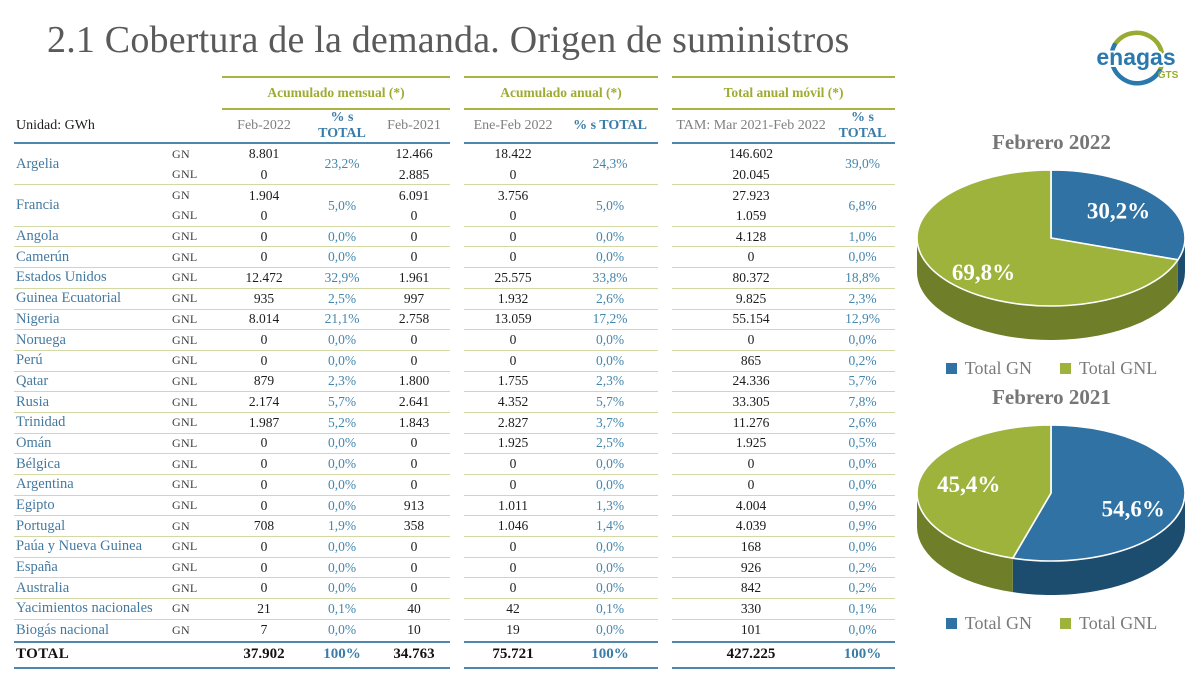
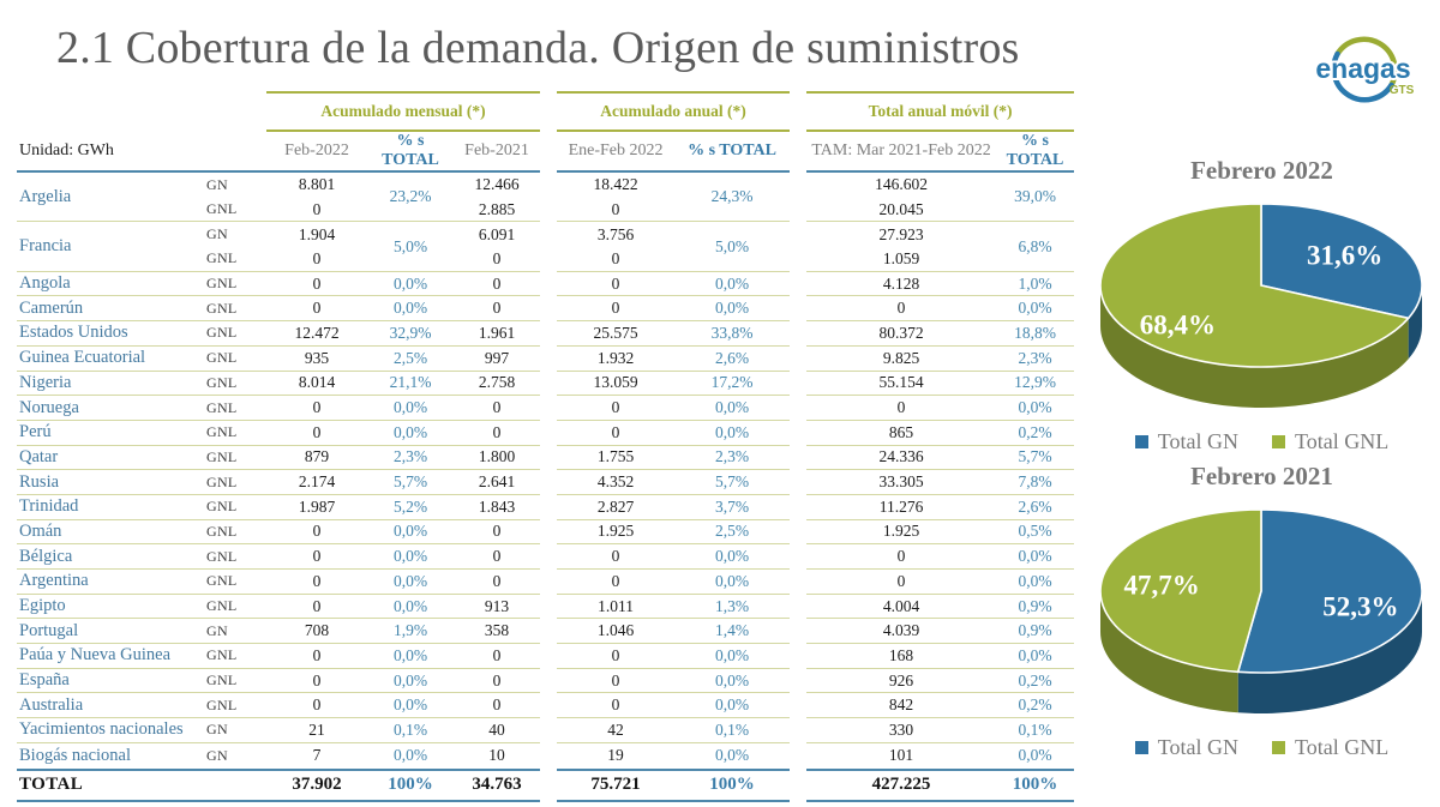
Febrero 2022/Total GN: 30,2% -> 31,6%
Febrero 2022/Total GNL: 69,8% -> 68,4%
Febrero 2021/Total GN: 54,6% -> 52,3%
Febrero 2021/Total GNL: 45,4% -> 47,7%
